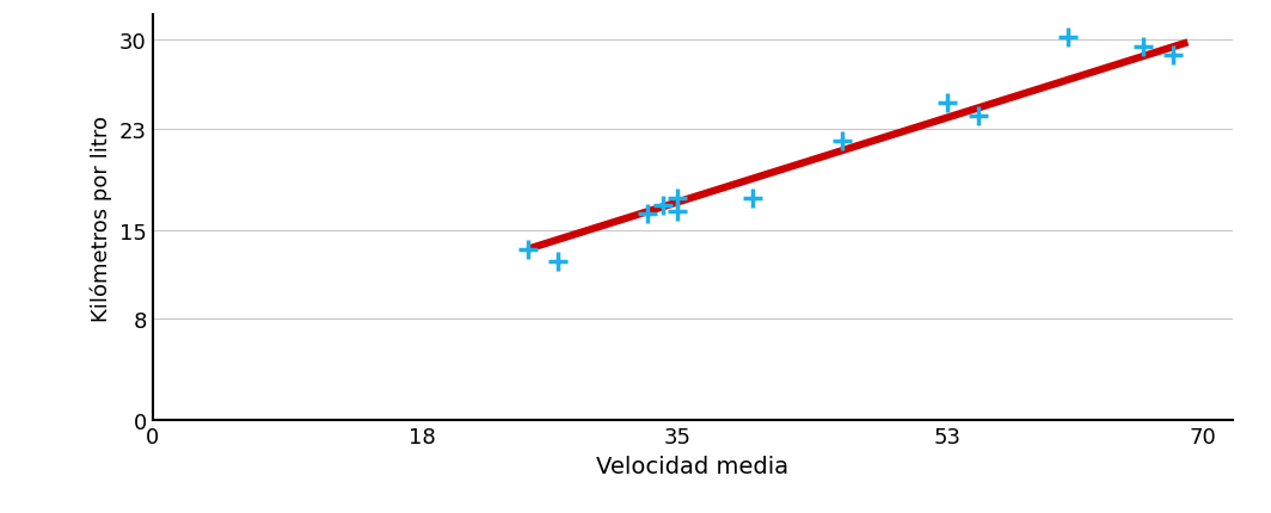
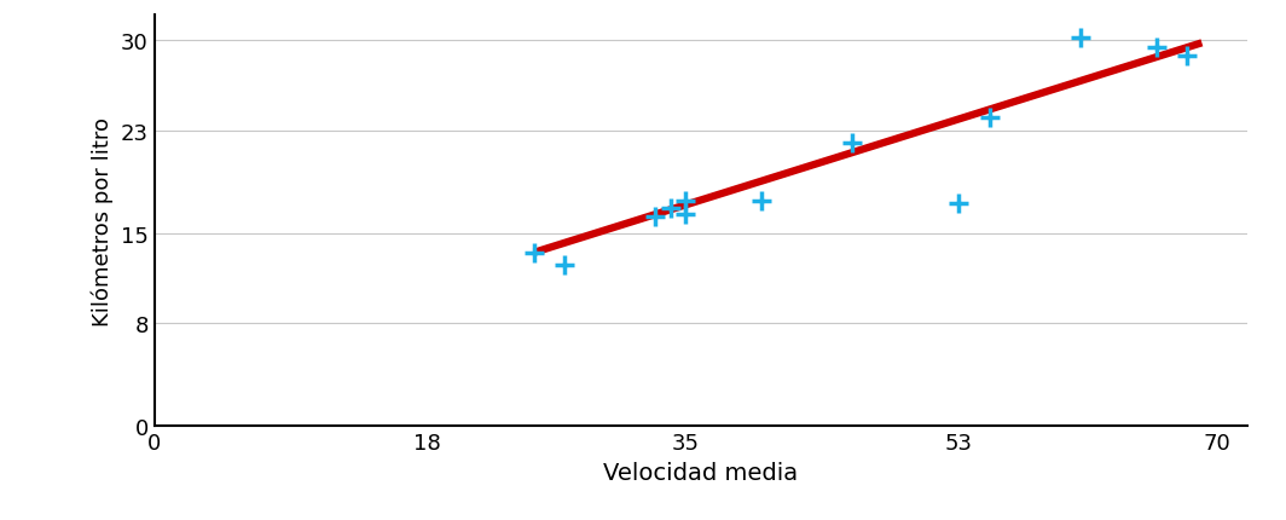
53: 25.0 -> 17.3
